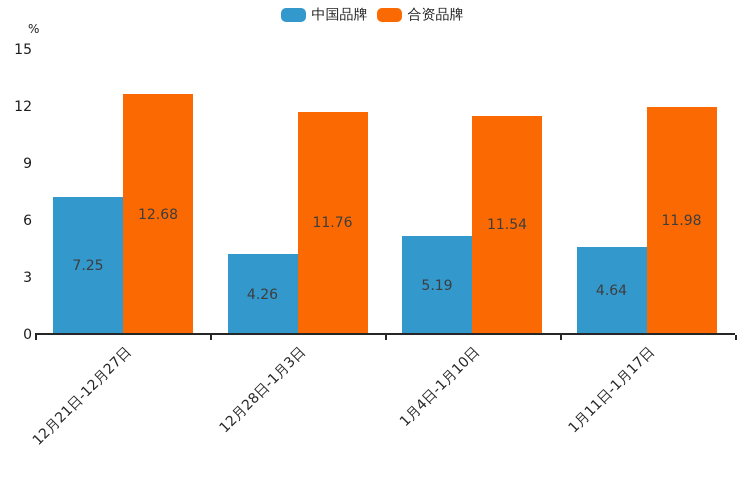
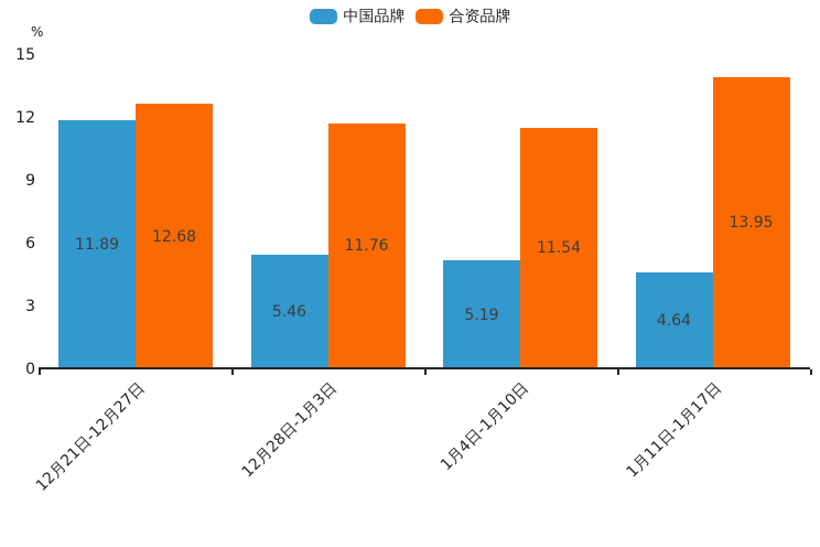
中国品牌/12月21日-12月27日: 7.25 -> 11.89
中国品牌/12月28日-1月3日: 4.26 -> 5.46
合资品牌/1月11日-1月17日: 11.98 -> 13.95
